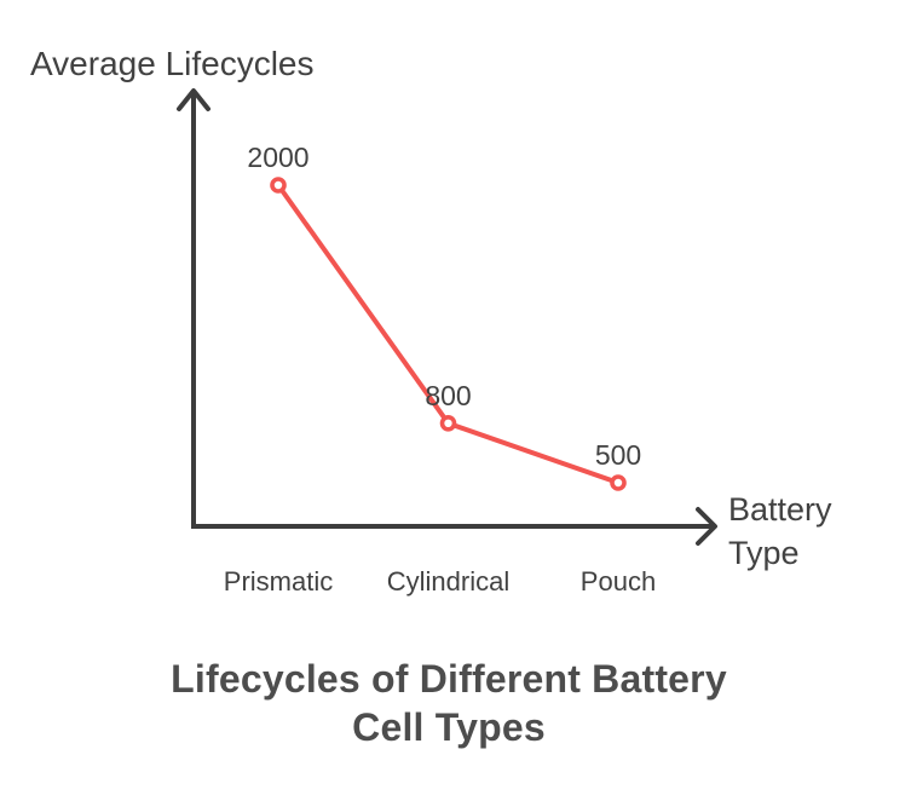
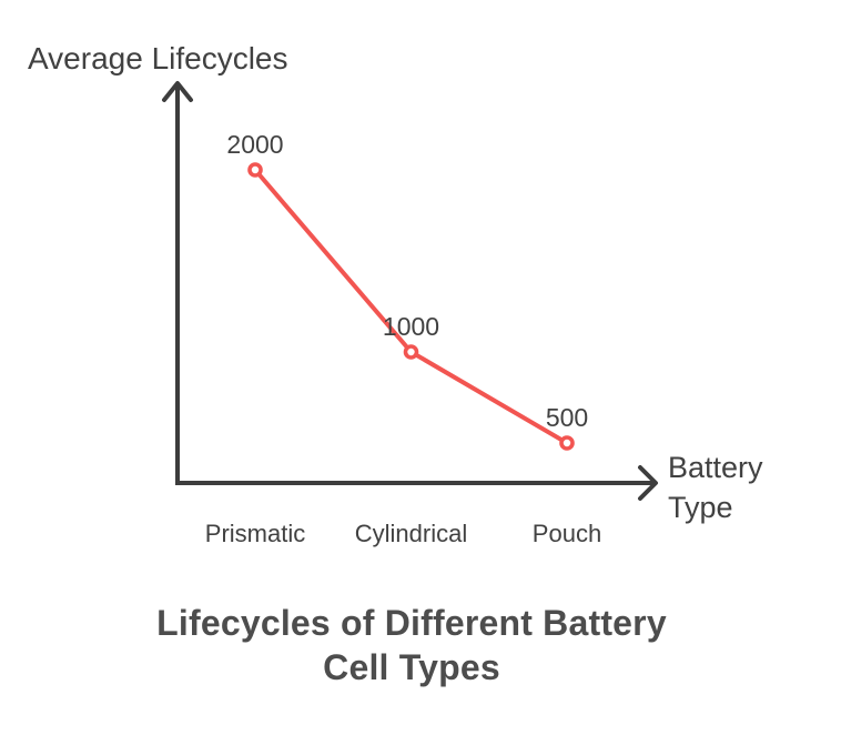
Cylindrical: 800 -> 1000
